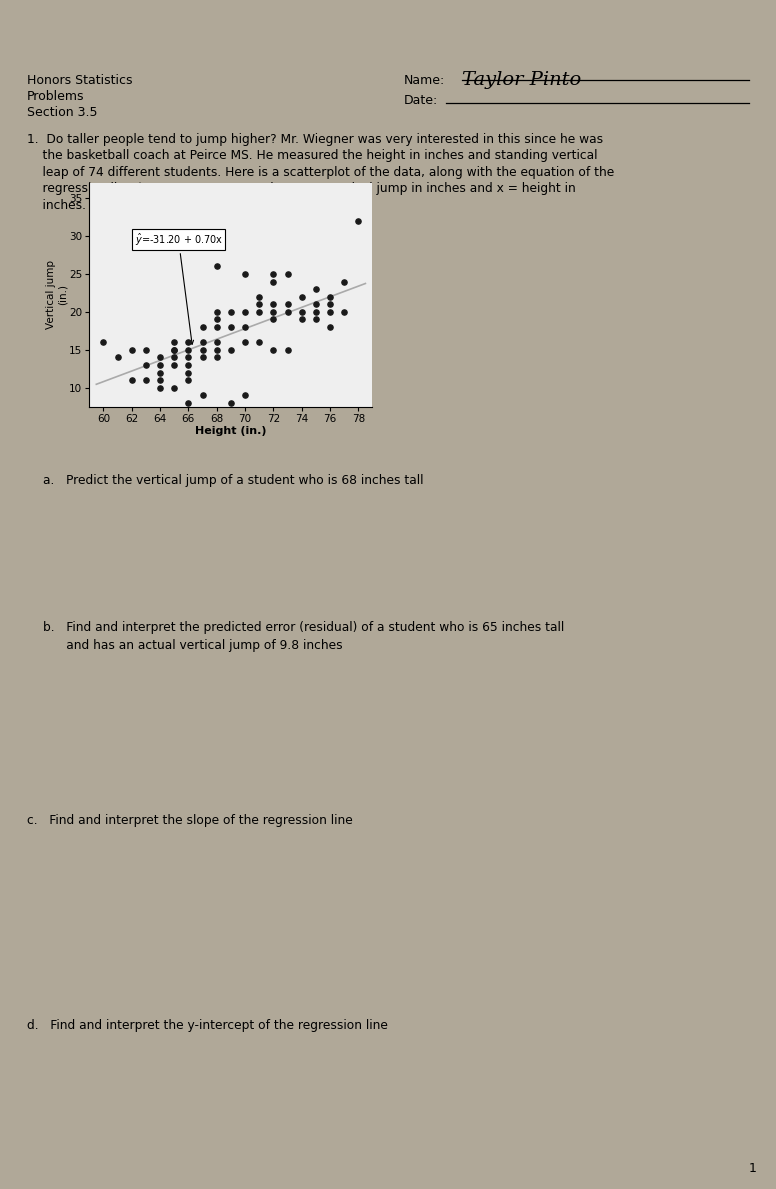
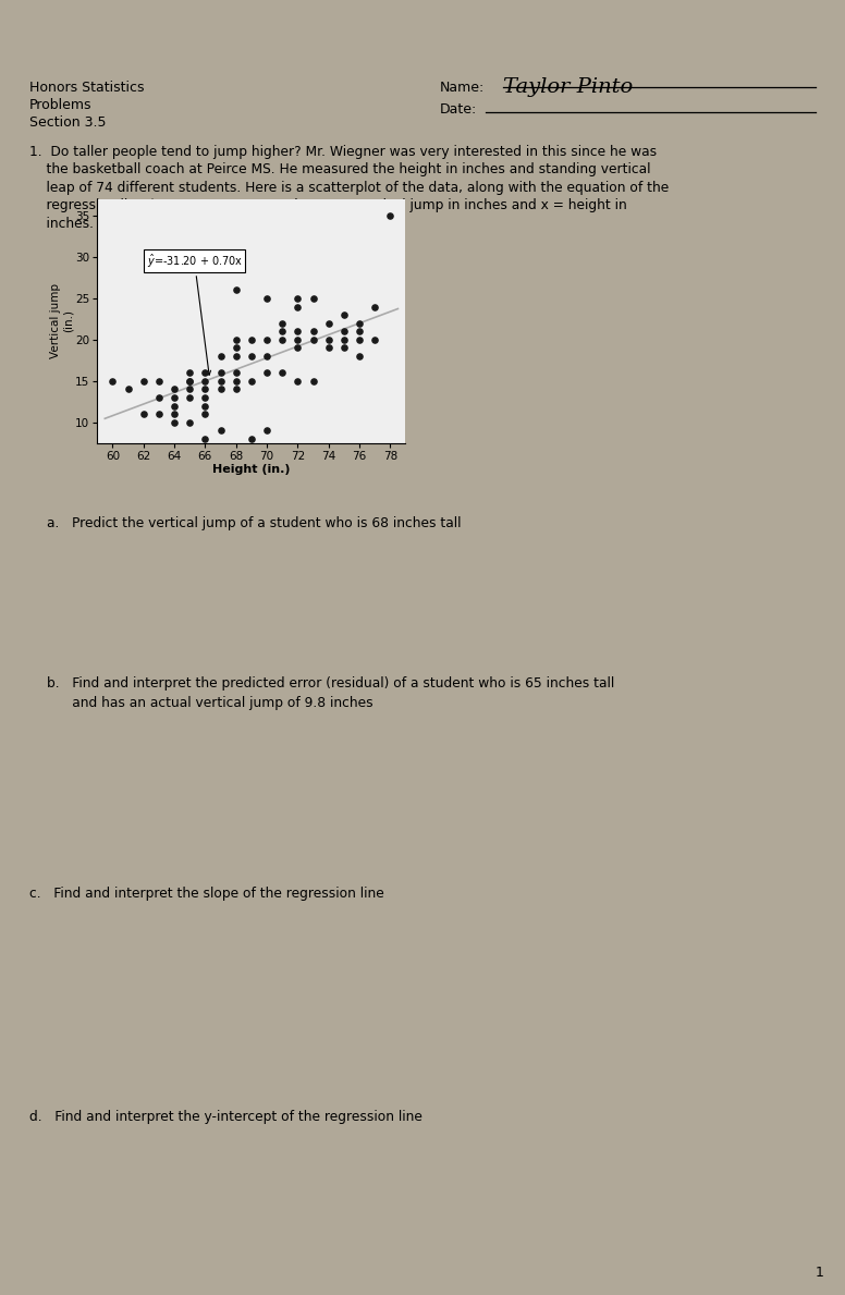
60: 16 -> 15
78: 32 -> 35
